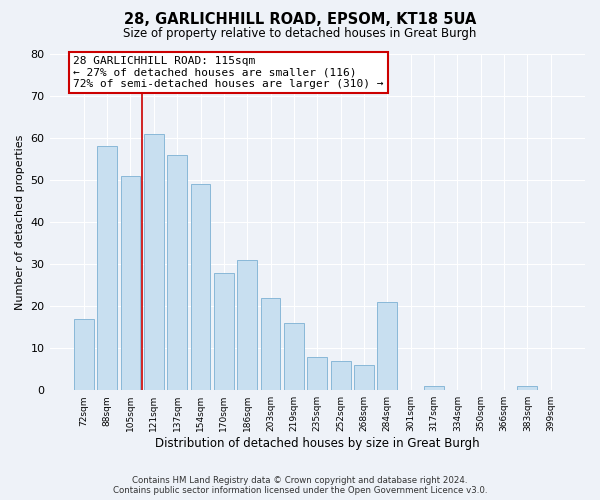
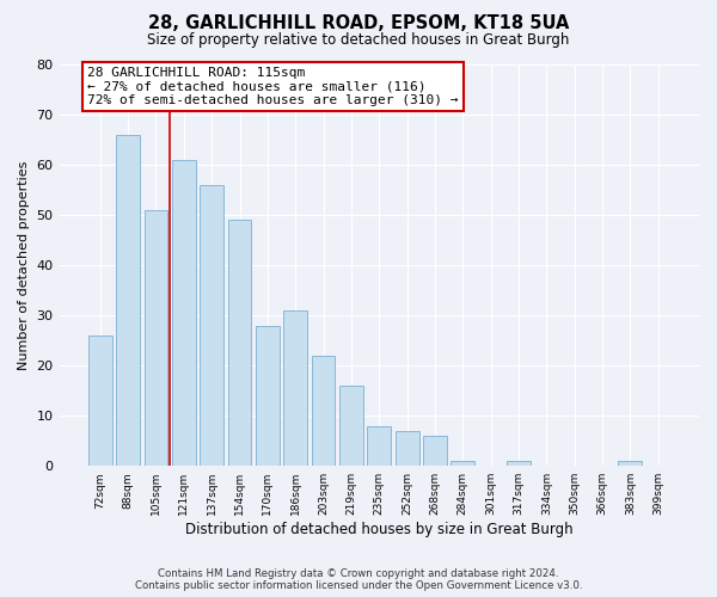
72sqm: 17 -> 26
88sqm: 58 -> 66
284sqm: 21 -> 1
